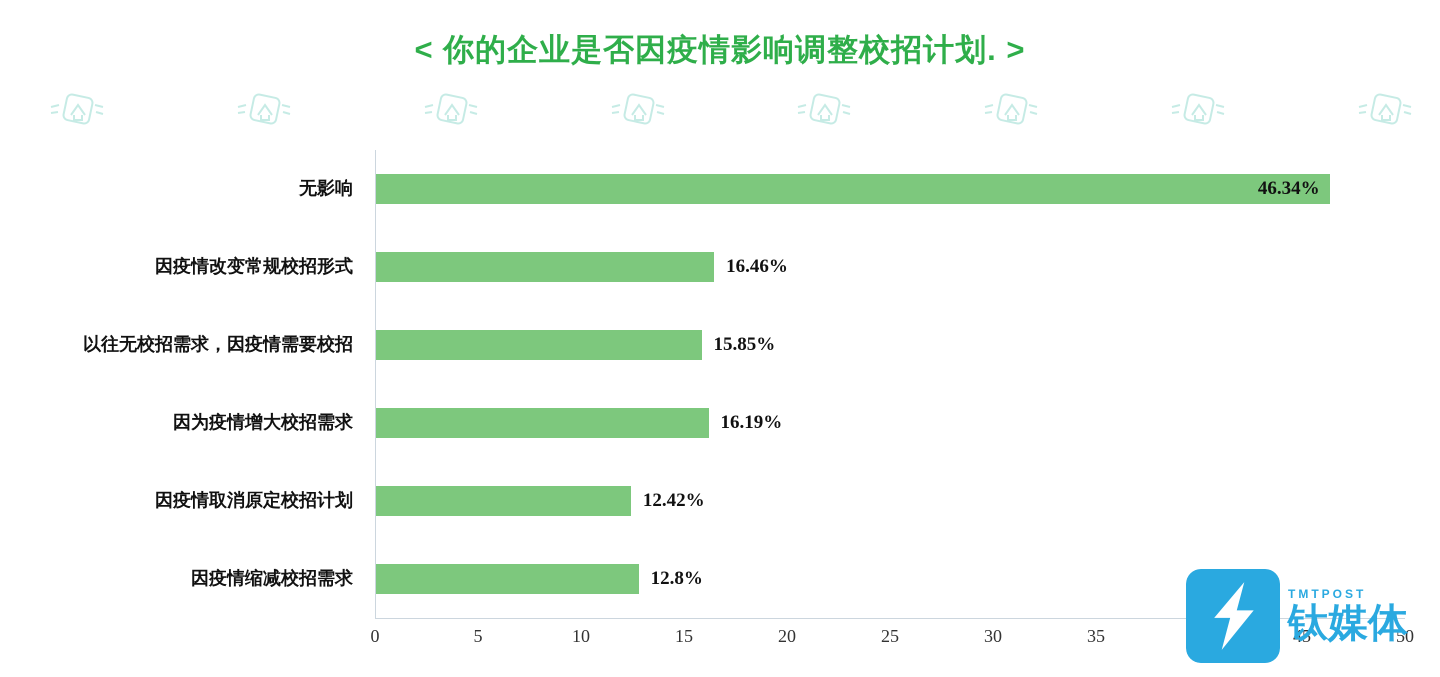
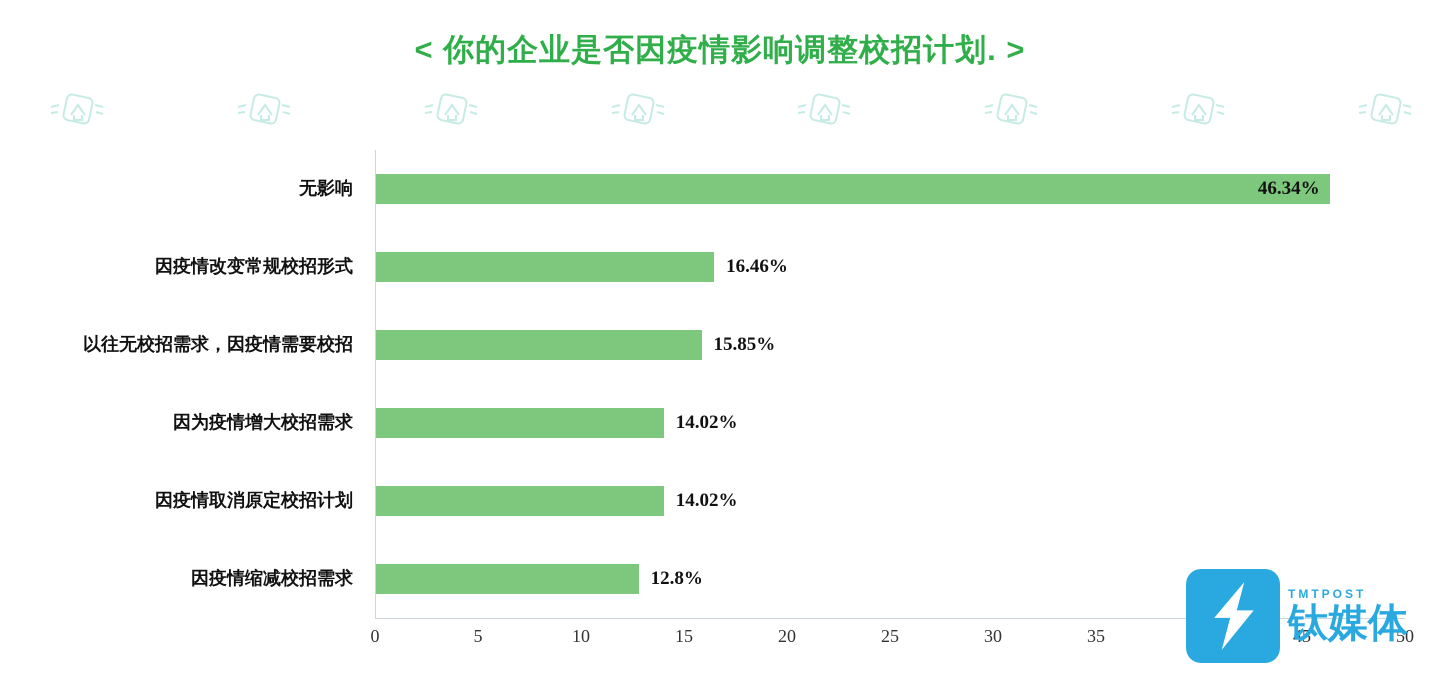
因为疫情增大校招需求: 16.19% -> 14.02%
因疫情取消原定校招计划: 12.42% -> 14.02%
